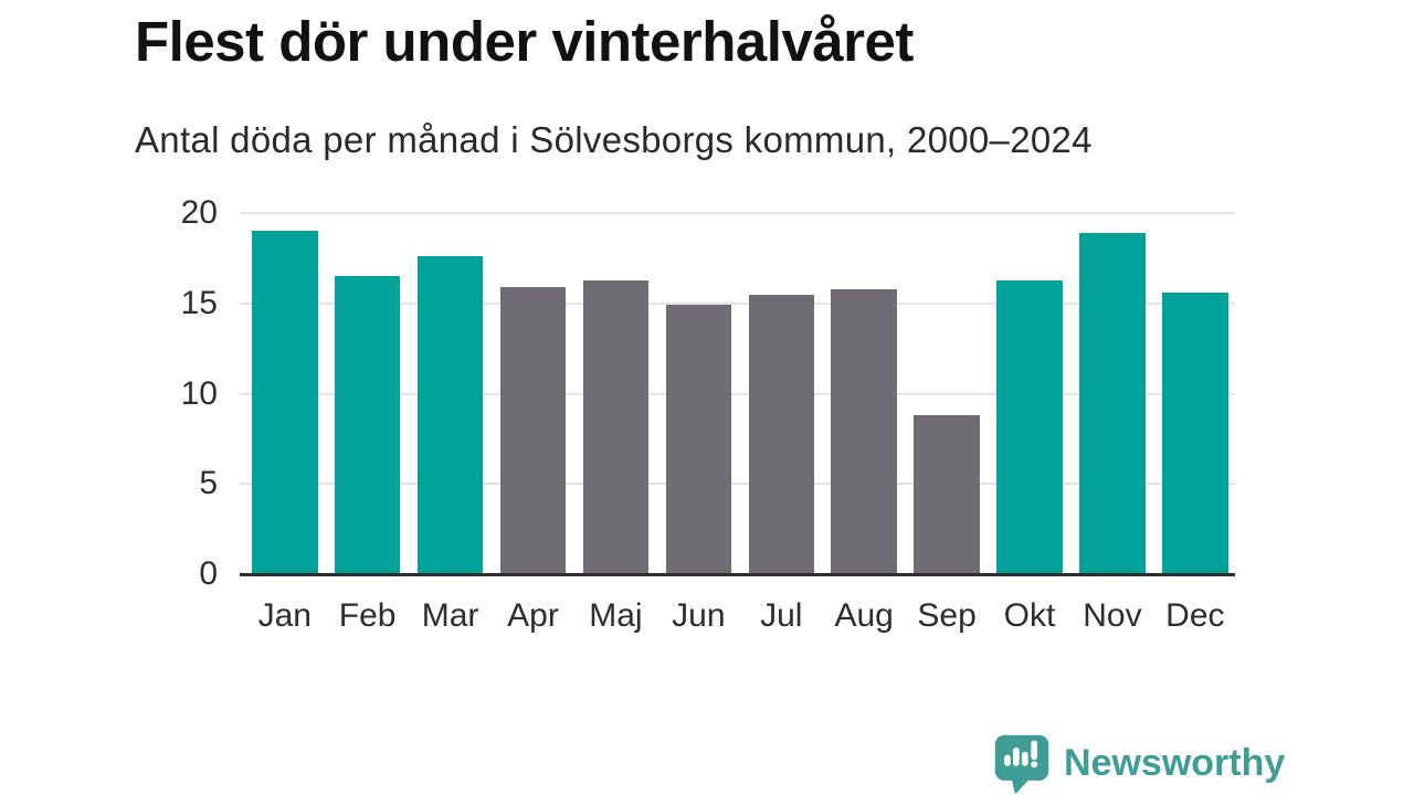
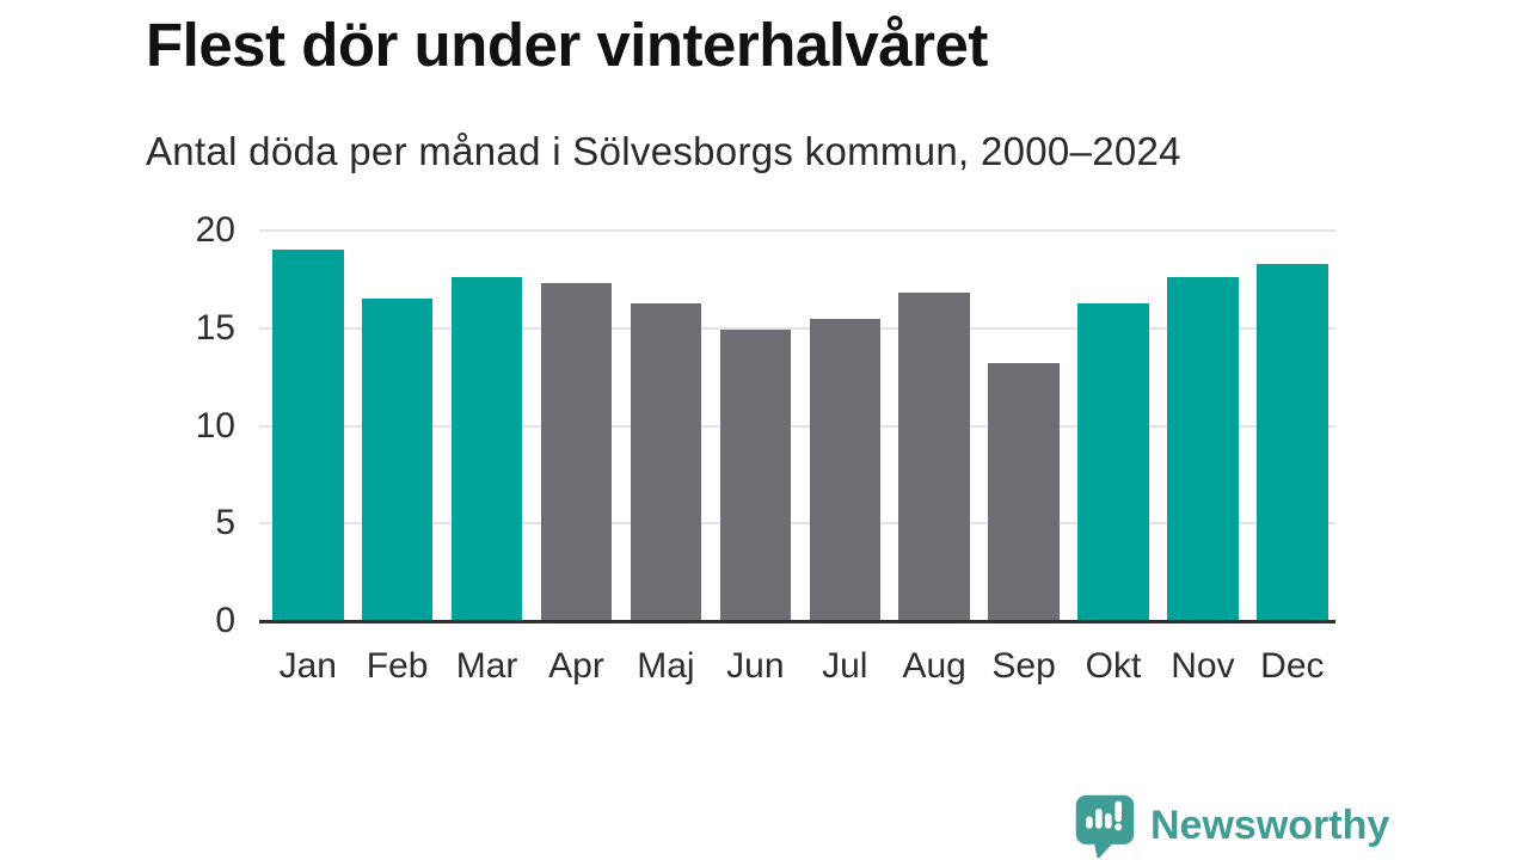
Apr: 15.9 -> 17.3
Aug: 15.8 -> 16.8
Sep: 8.8 -> 13.2
Nov: 18.9 -> 17.6
Dec: 15.6 -> 18.3
